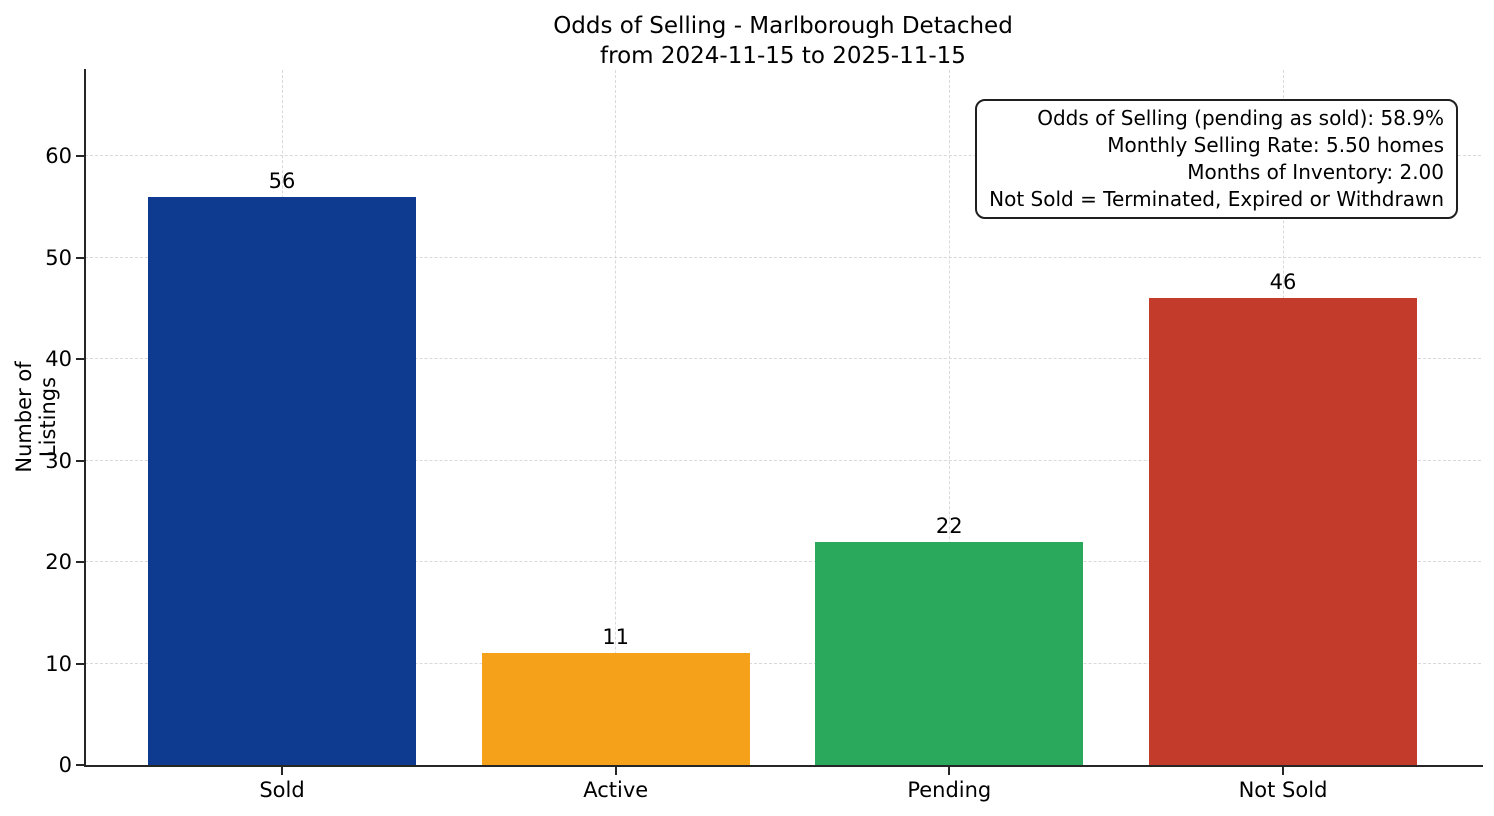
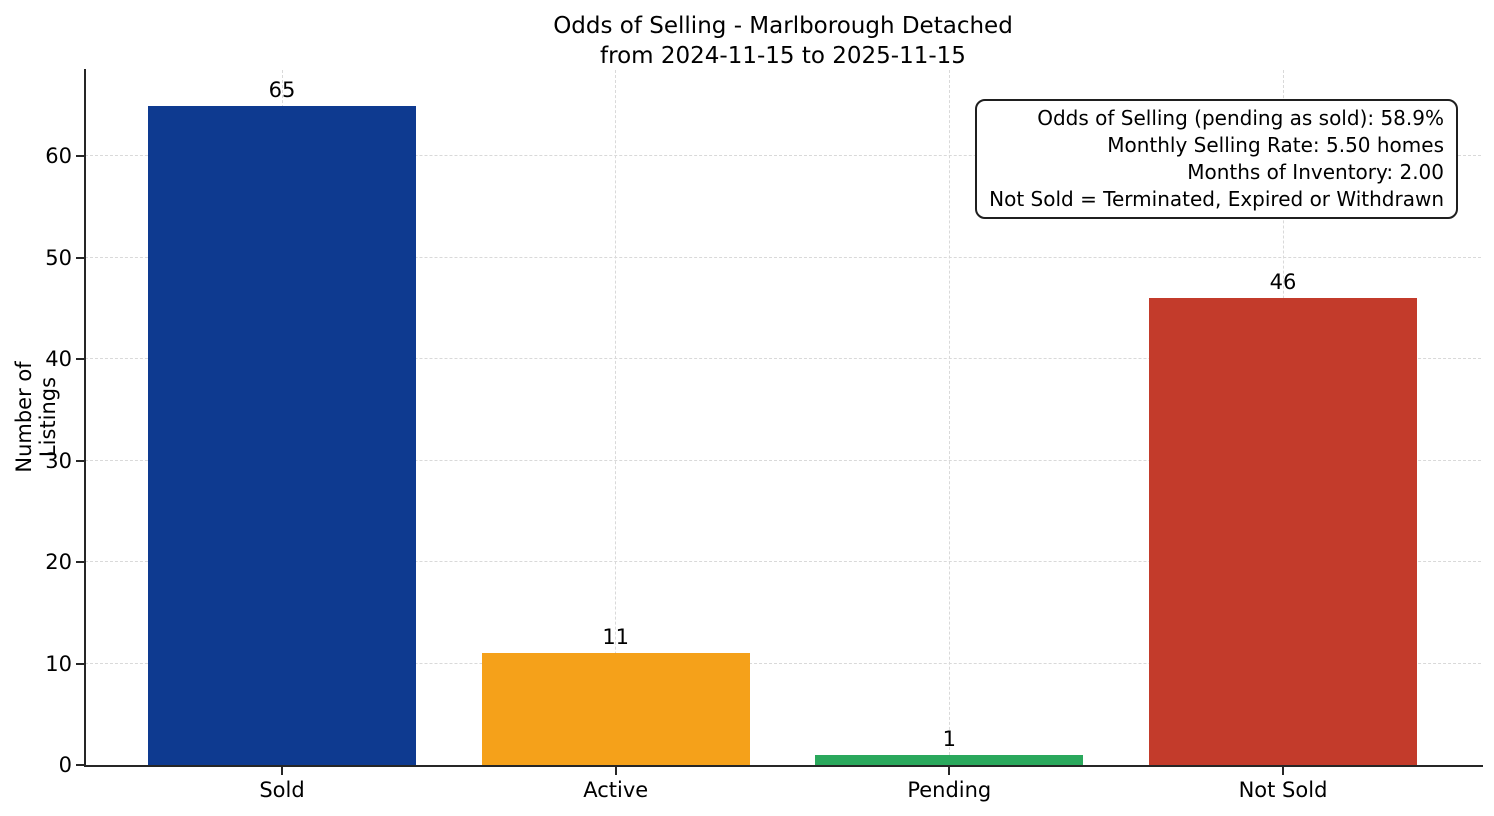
Sold: 56 -> 65
Pending: 22 -> 1
